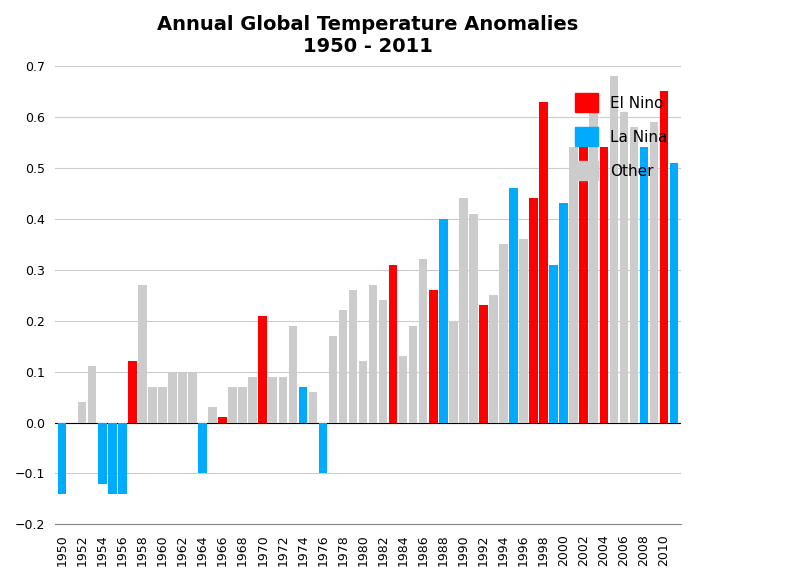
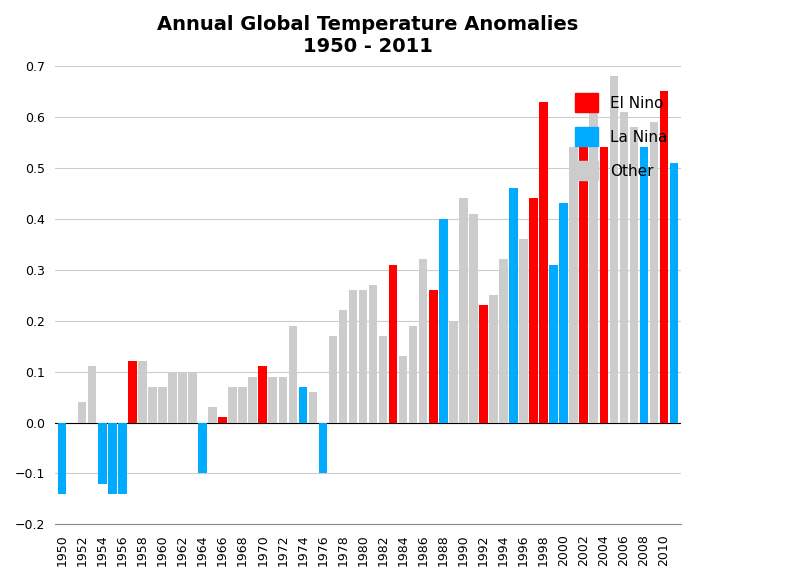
1958: 0.27 -> 0.12
1970: 0.21 -> 0.11
1980: 0.12 -> 0.26
1982: 0.24 -> 0.17
1994: 0.35 -> 0.32
